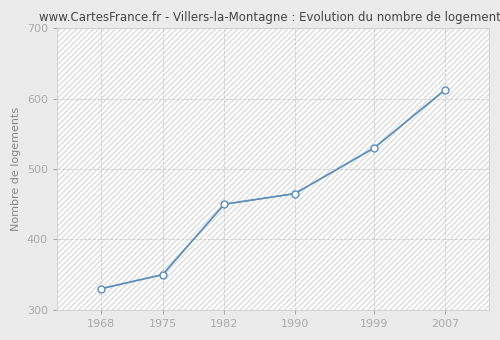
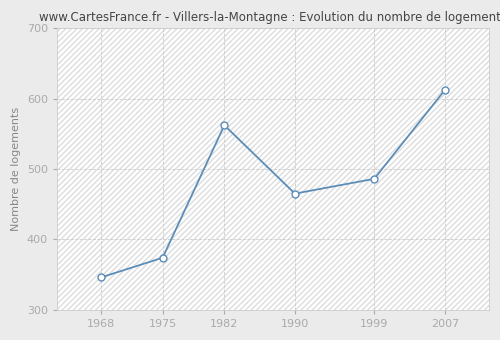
1968: 330 -> 346
1975: 350 -> 374
1982: 450 -> 562
1999: 530 -> 486
